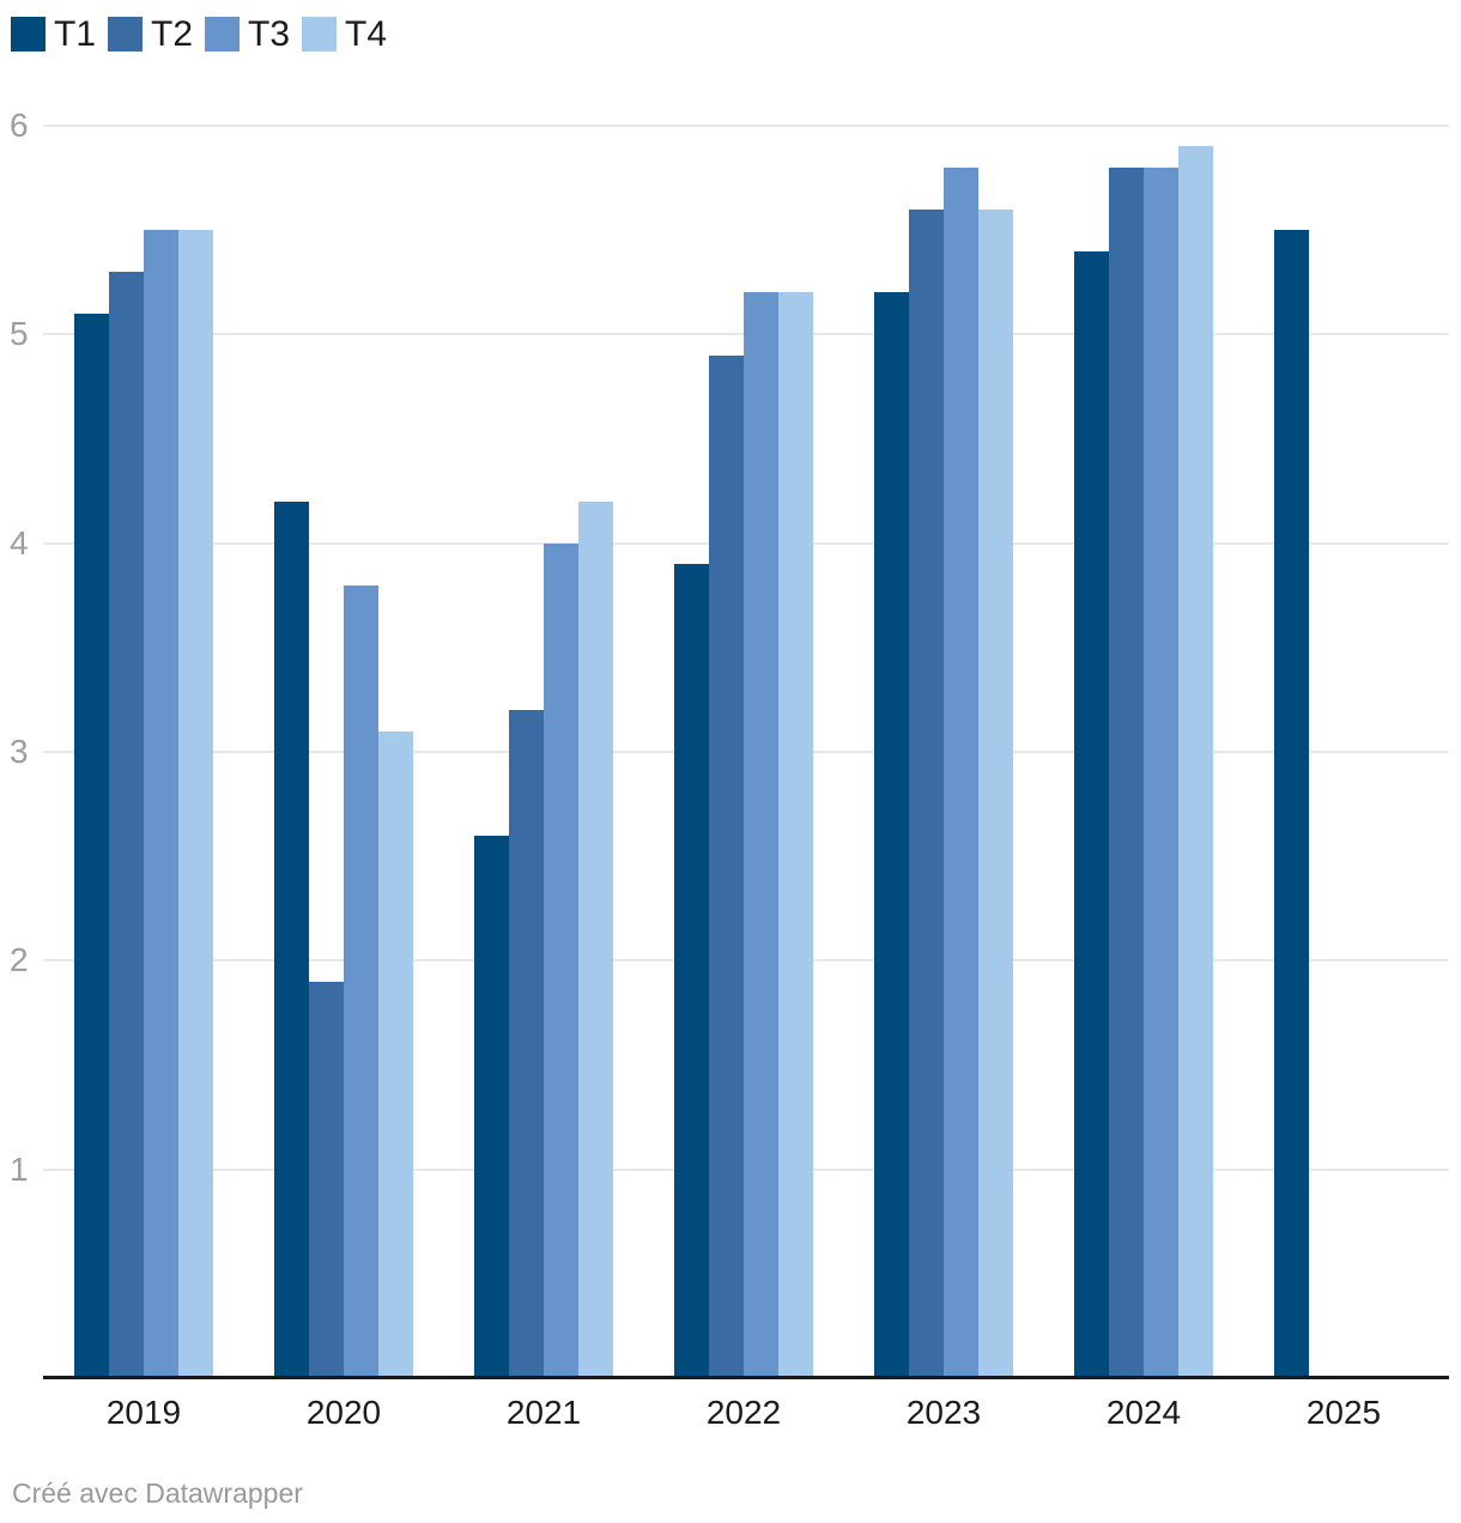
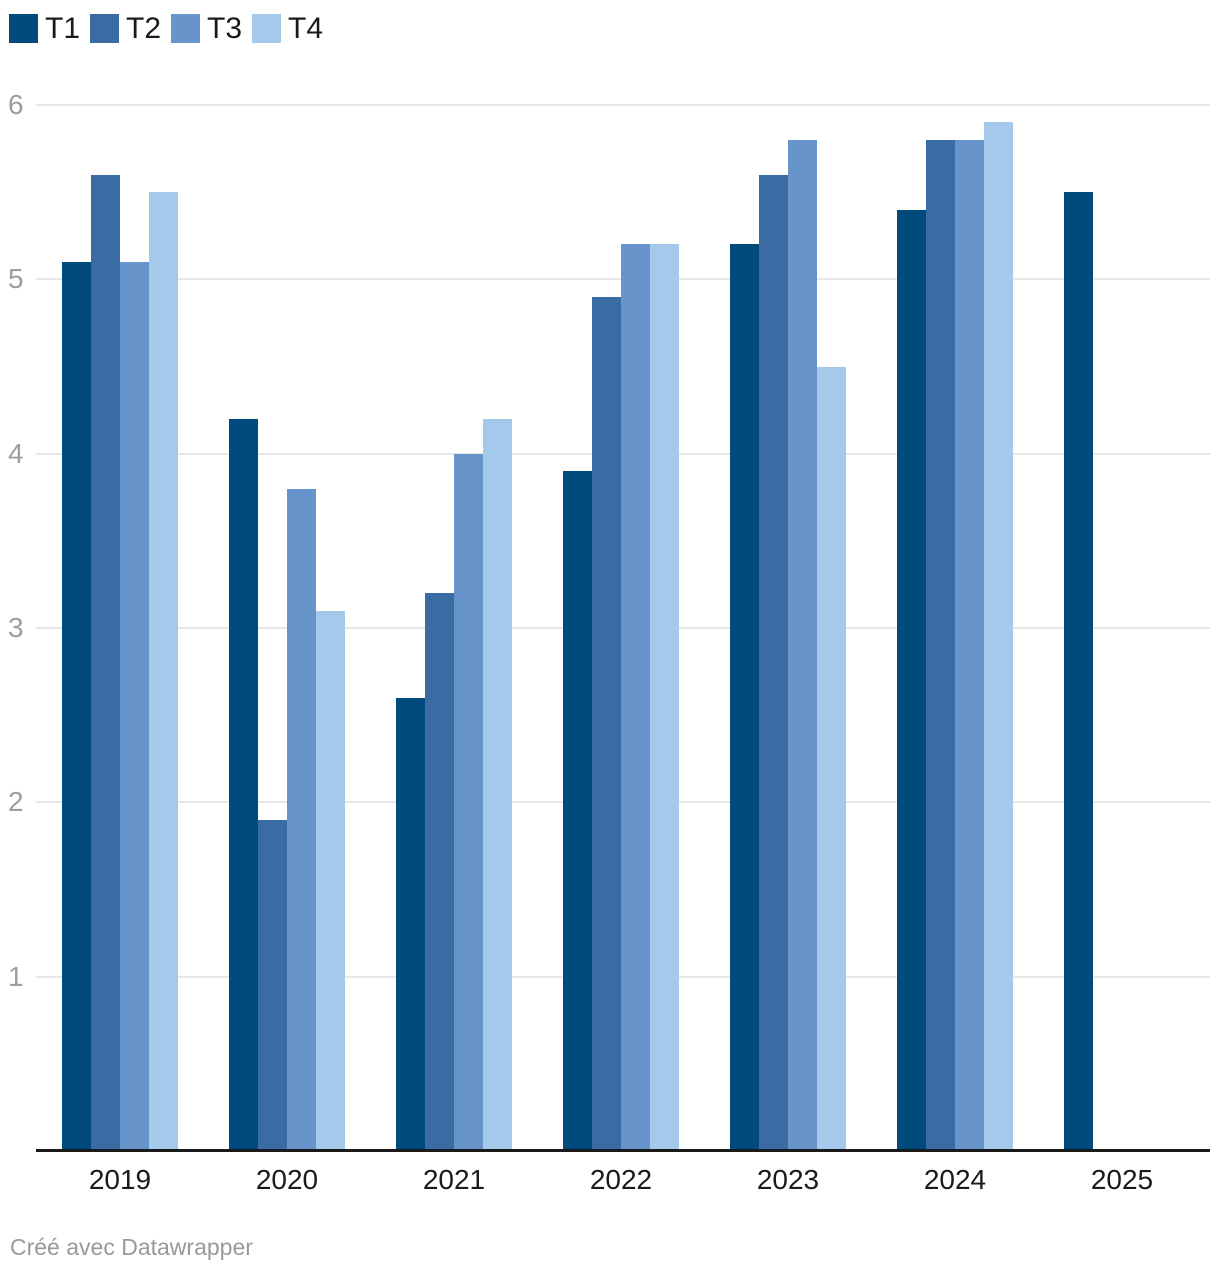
T2/2019: 5.3 -> 5.6
T3/2019: 5.5 -> 5.1
T4/2023: 5.6 -> 4.5
